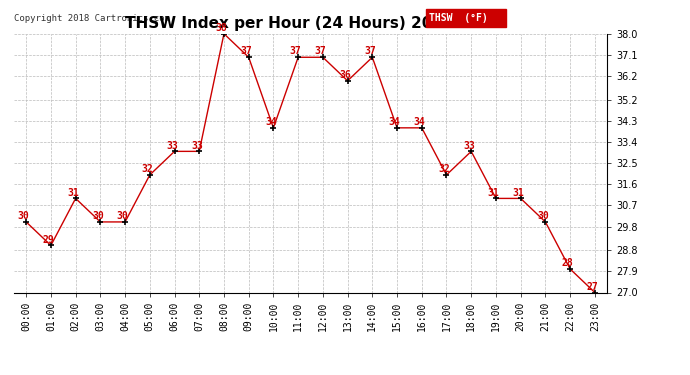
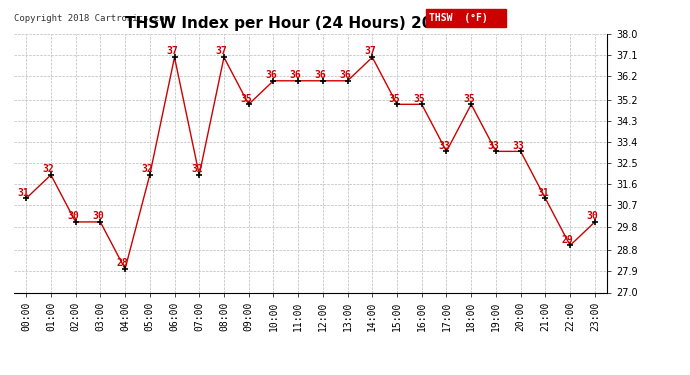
00:00: 30 -> 31
01:00: 29 -> 32
02:00: 31 -> 30
04:00: 30 -> 28
06:00: 33 -> 37
07:00: 33 -> 32
08:00: 38 -> 37
09:00: 37 -> 35
10:00: 34 -> 36
11:00: 37 -> 36
12:00: 37 -> 36
15:00: 34 -> 35
16:00: 34 -> 35
17:00: 32 -> 33
18:00: 33 -> 35
19:00: 31 -> 33
20:00: 31 -> 33
21:00: 30 -> 31
22:00: 28 -> 29
23:00: 27 -> 30
